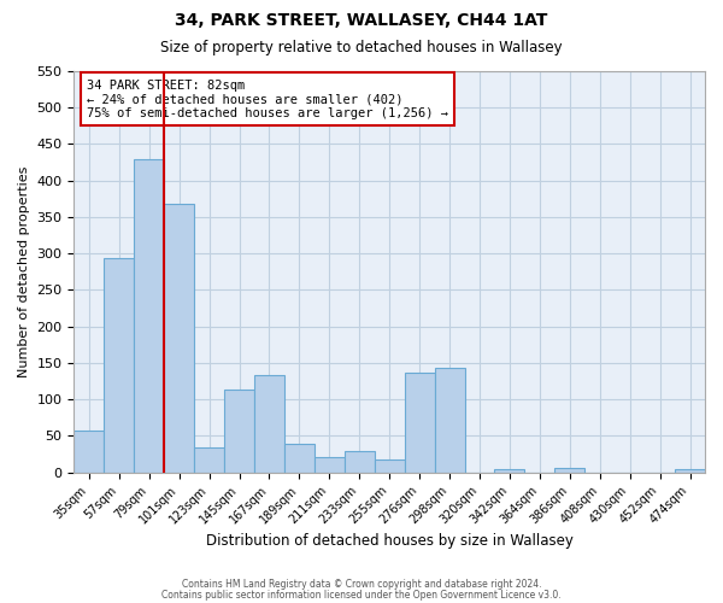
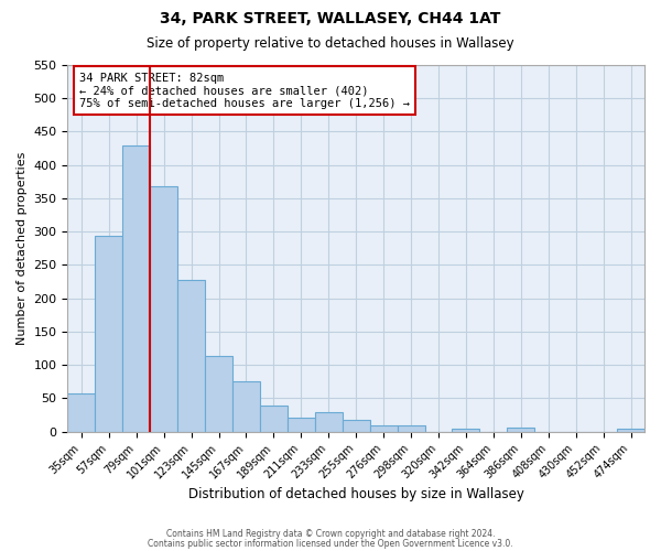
123sqm: 34 -> 228
167sqm: 134 -> 76
276sqm: 136 -> 10
298sqm: 144 -> 10
